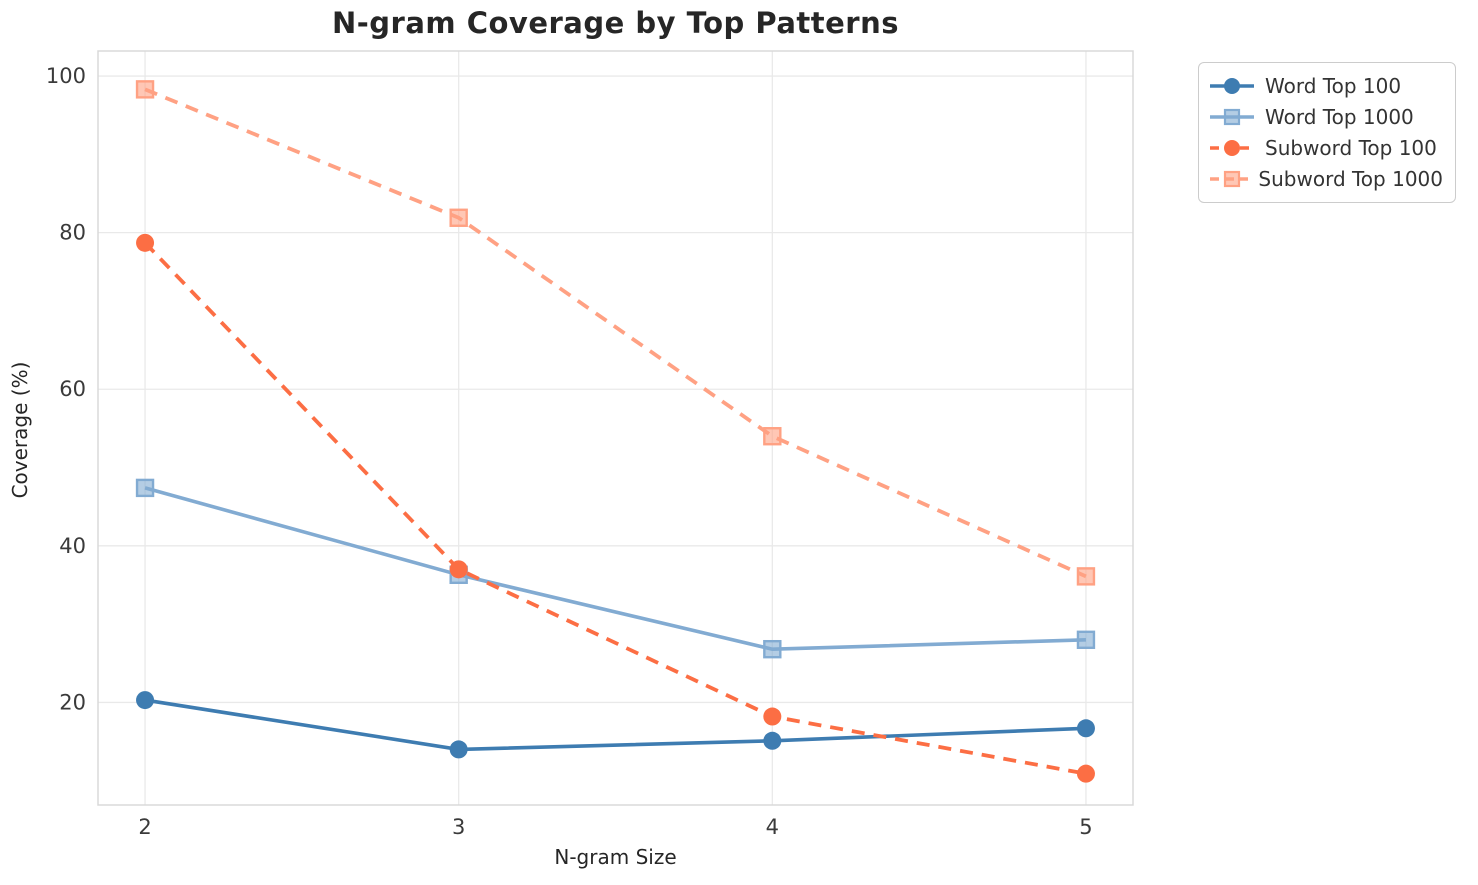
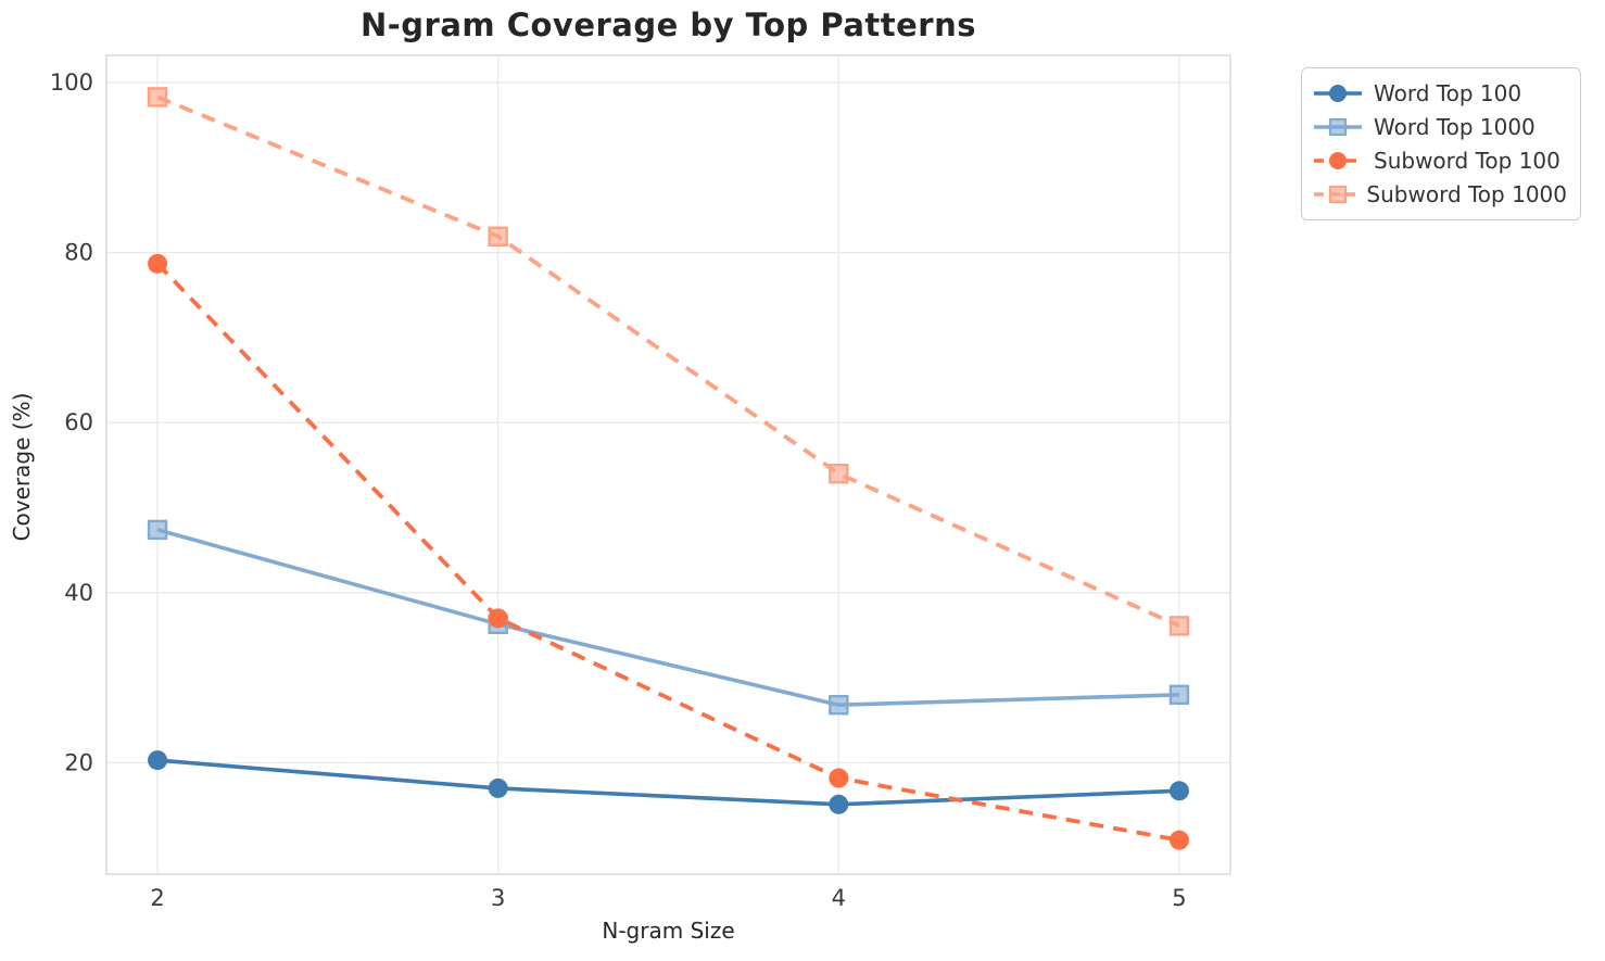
Word Top 100/3: 14 -> 17
